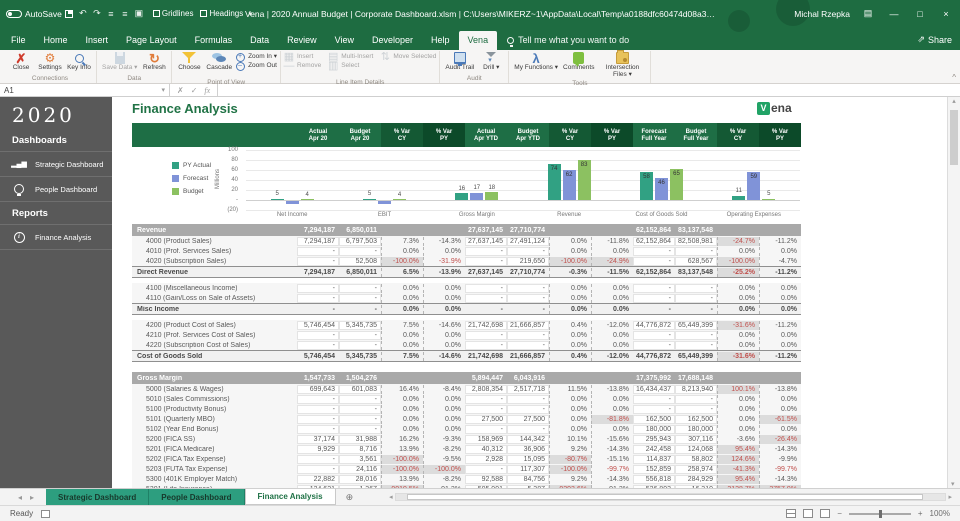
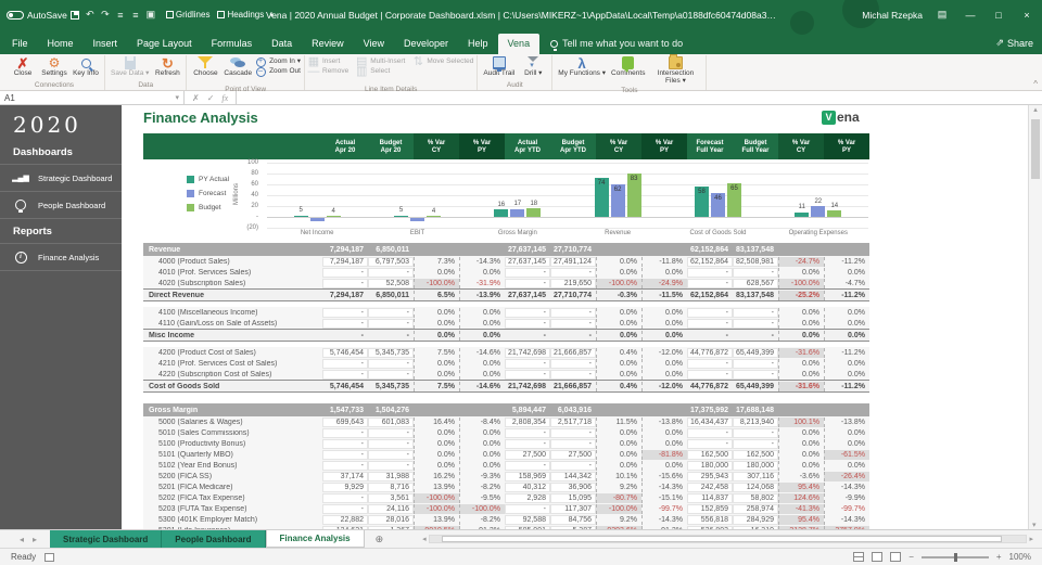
Forecast/Operating Expenses: 59 -> 22
Budget/Operating Expenses: 5 -> 14
